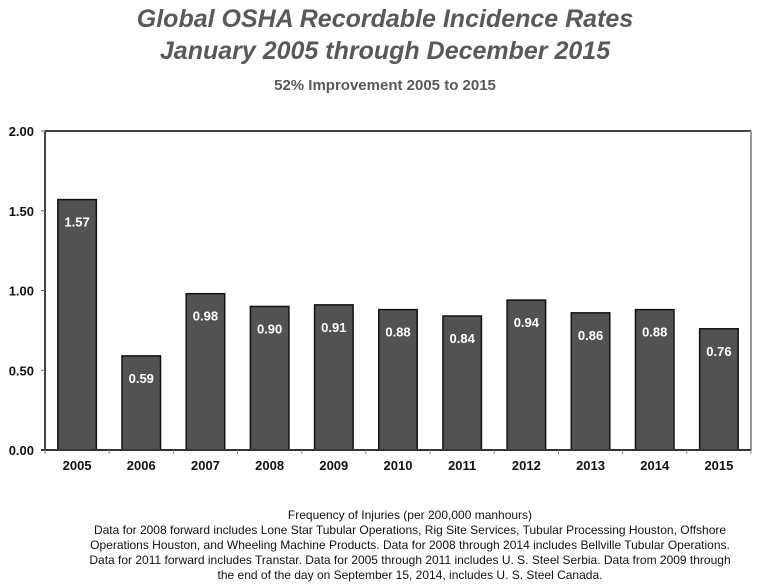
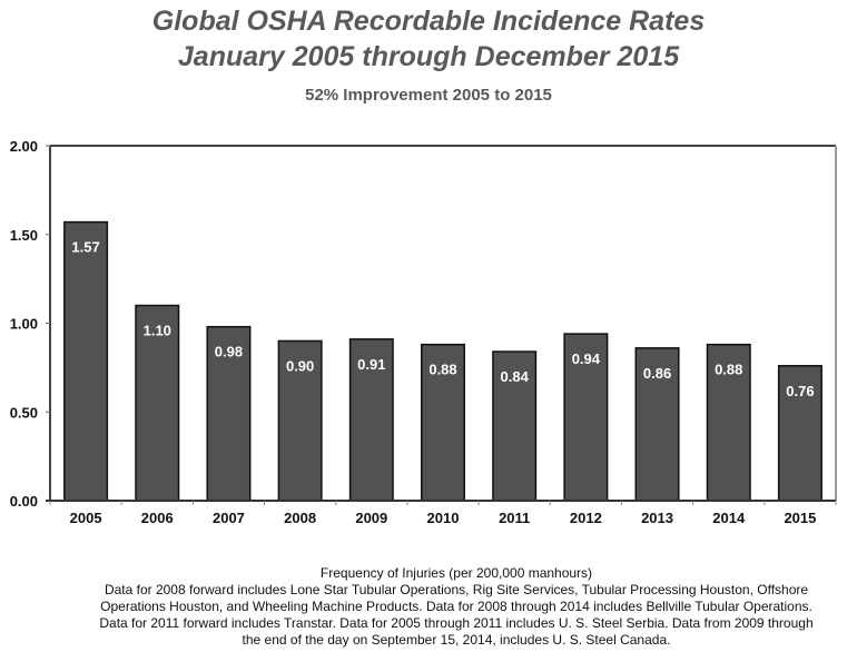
2006: 0.59 -> 1.10
